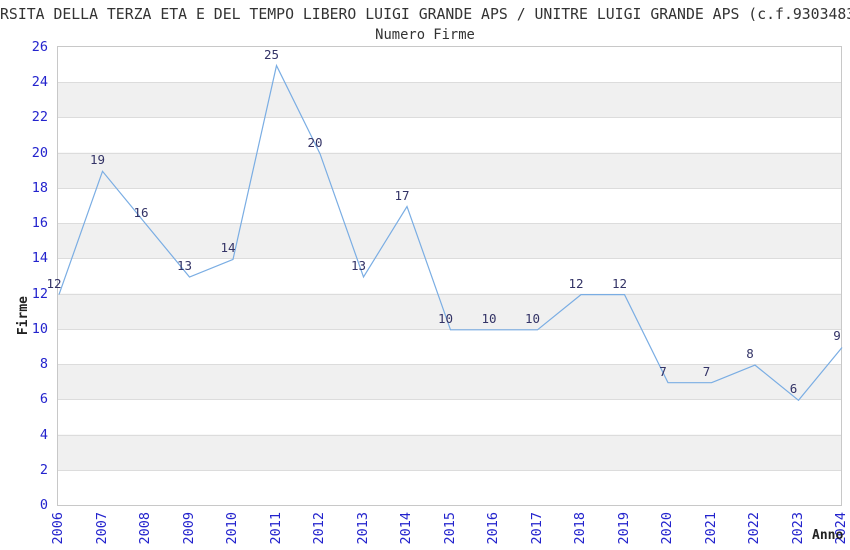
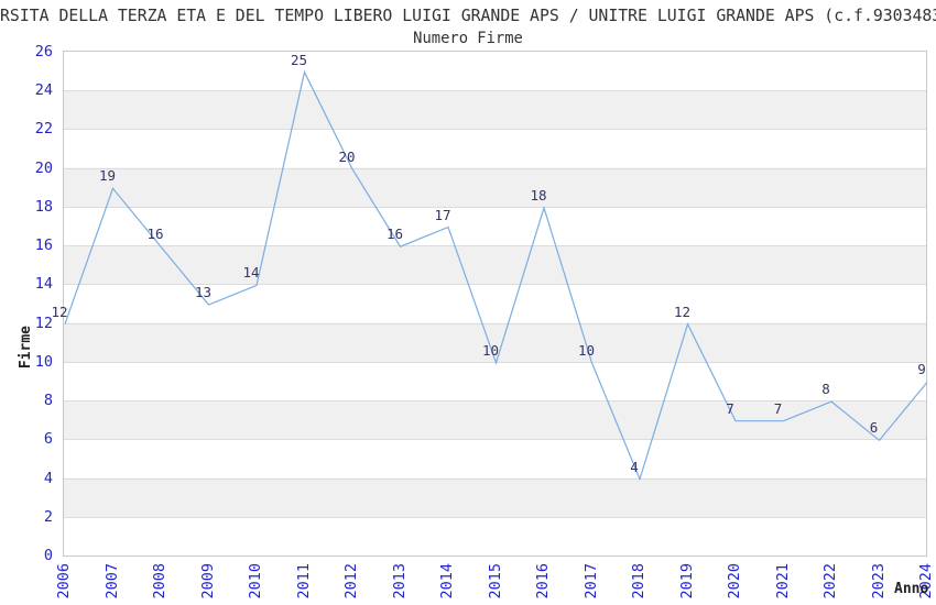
2013: 13 -> 16
2016: 10 -> 18
2018: 12 -> 4
